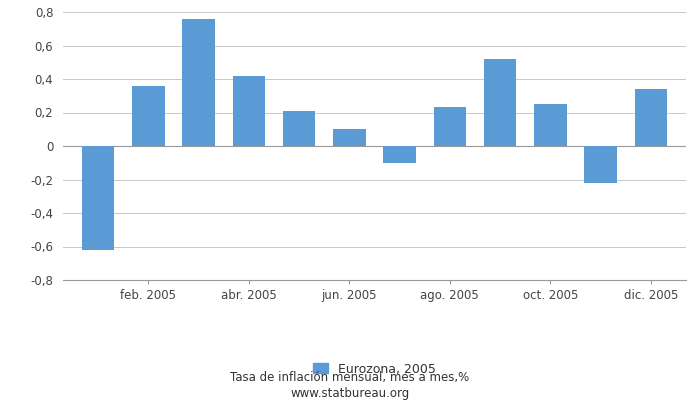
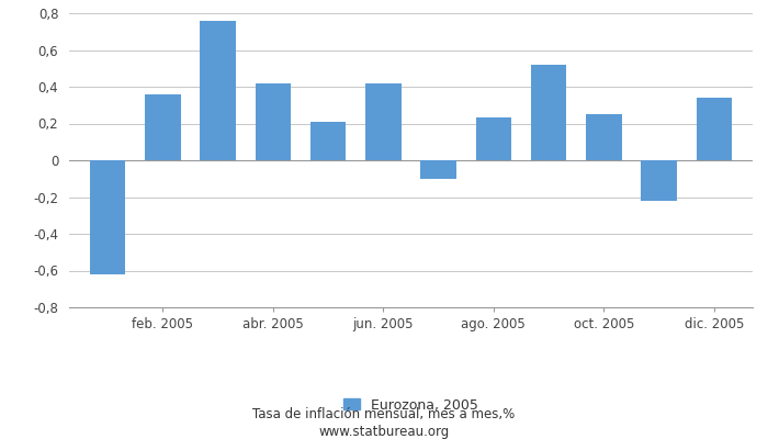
jun. 2005: 0,10 -> 0,42
